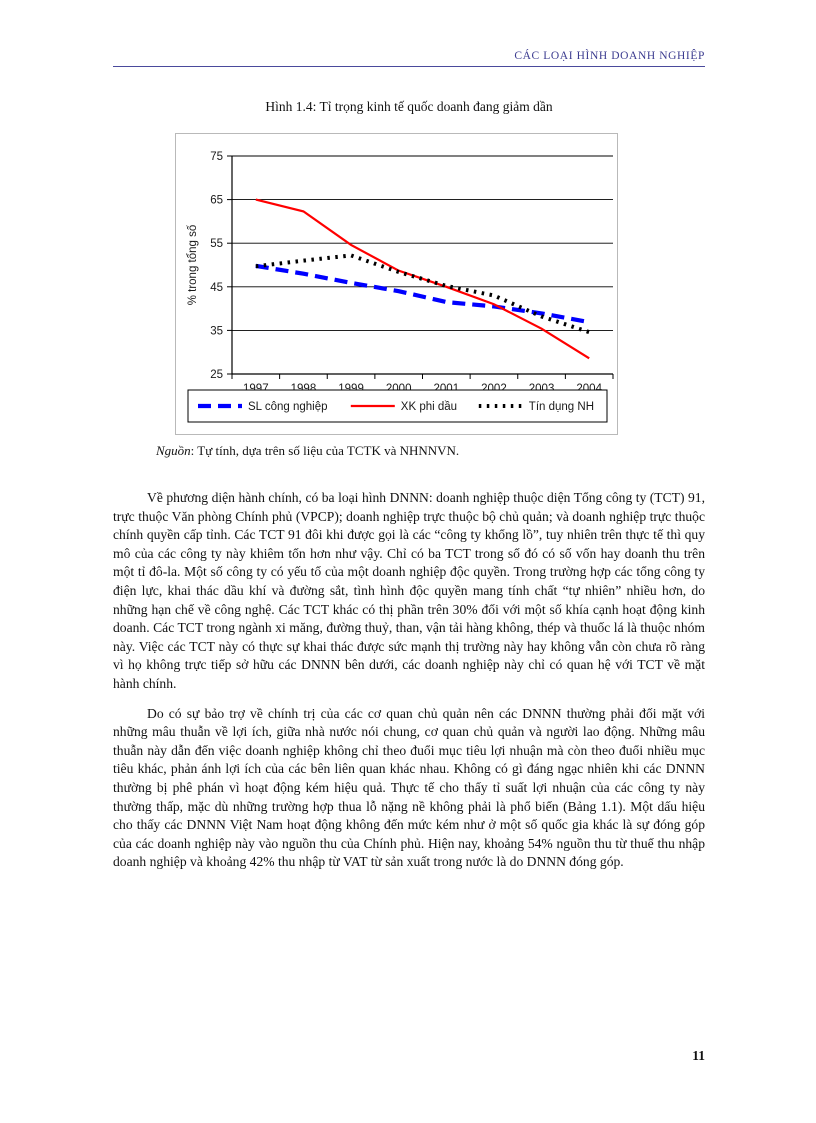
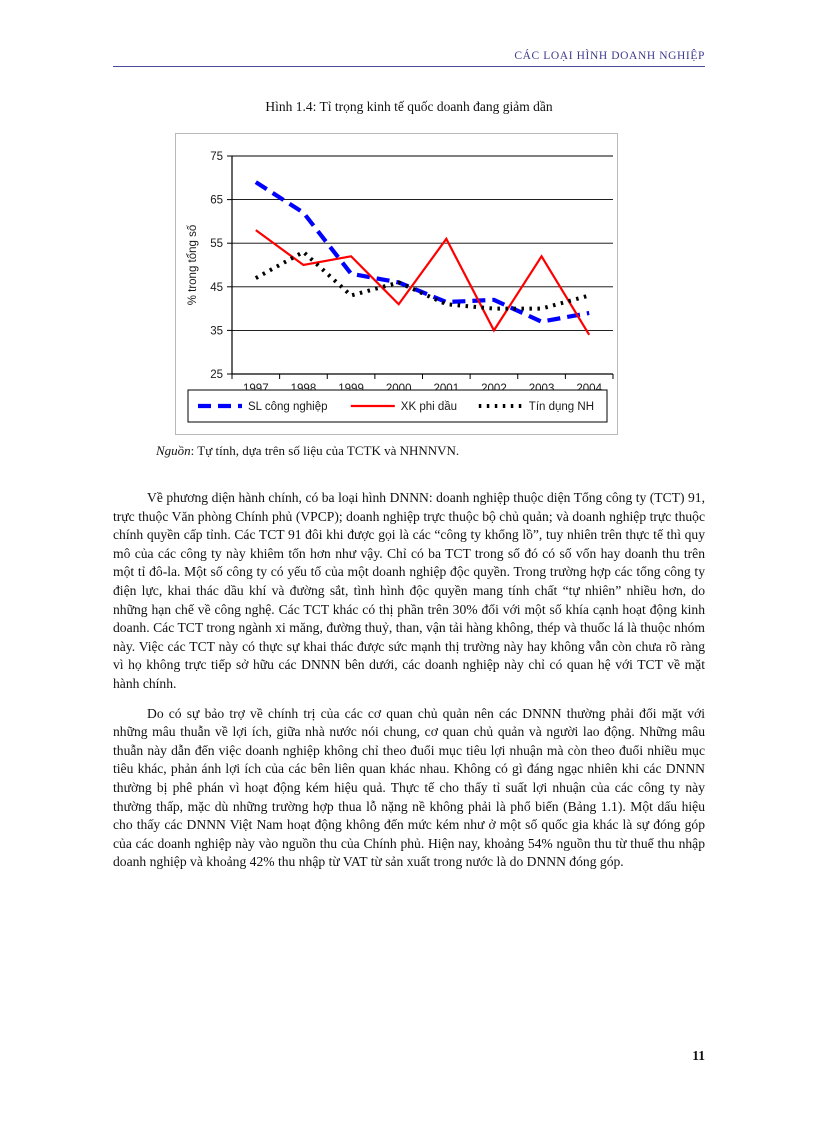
SL công nghiệp/1997: 50 -> 69
XK phi dầu/1997: 65 -> 58
Tín dụng NH/1997: 50 -> 47
SL công nghiệp/1998: 48 -> 62
XK phi dầu/1998: 62 -> 50
Tín dụng NH/1998: 51 -> 53
SL công nghiệp/1999: 46 -> 48
XK phi dầu/1999: 55 -> 52
Tín dụng NH/1999: 52 -> 43
SL công nghiệp/2000: 44 -> 46
XK phi dầu/2000: 49 -> 41
Tín dụng NH/2000: 48 -> 46
XK phi dầu/2001: 45 -> 56
Tín dụng NH/2001: 45 -> 41
SL công nghiệp/2002: 40 -> 42
XK phi dầu/2002: 41 -> 35
Tín dụng NH/2002: 43 -> 40
SL công nghiệp/2003: 39 -> 37
XK phi dầu/2003: 35 -> 52
Tín dụng NH/2003: 38 -> 40
SL công nghiệp/2004: 37 -> 39
XK phi dầu/2004: 29 -> 34
Tín dụng NH/2004: 35 -> 43
